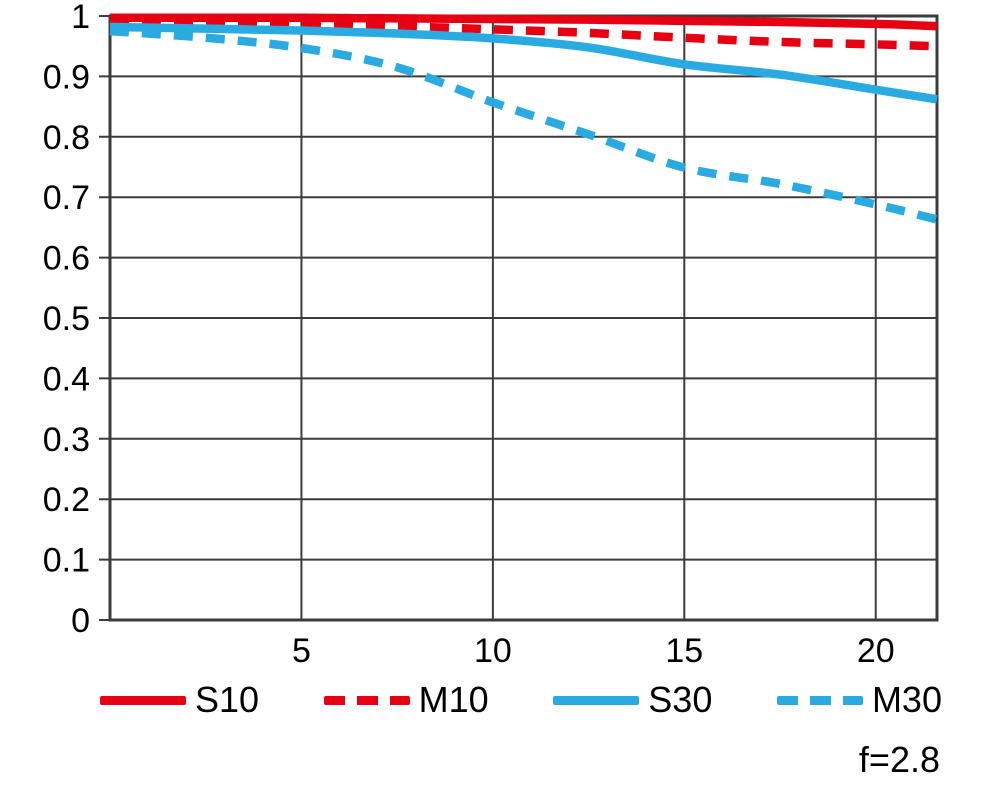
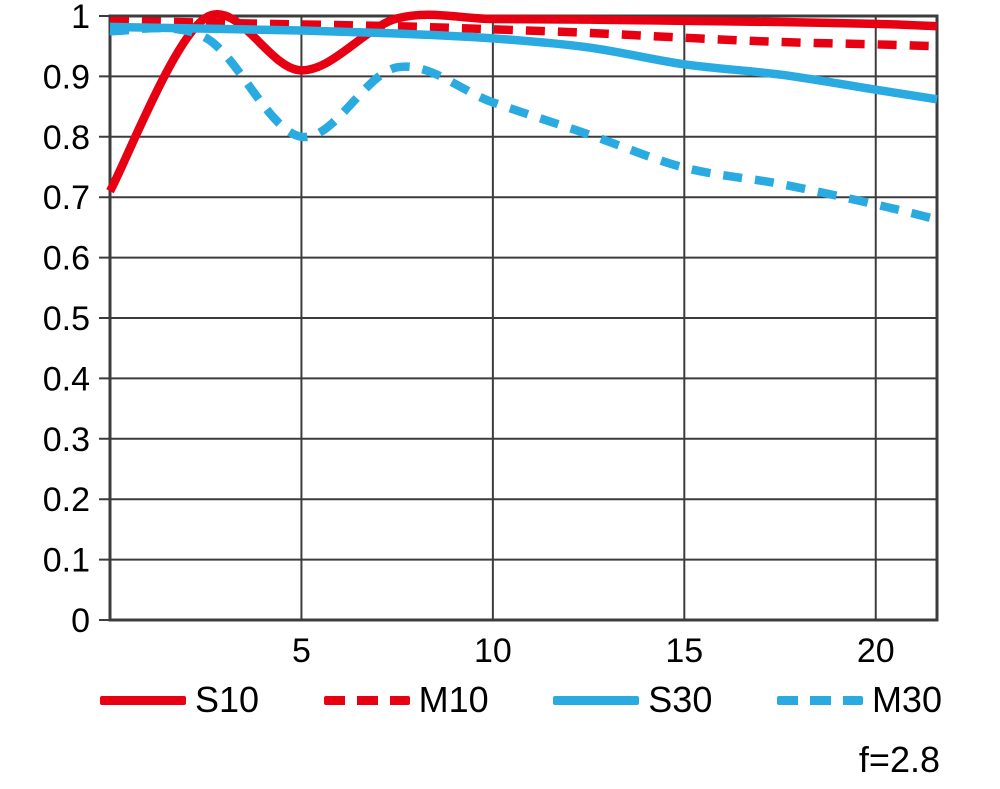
S10/0: 1.00 -> 0.71
S10/5: 1.00 -> 0.91
M30/5: 0.95 -> 0.80
